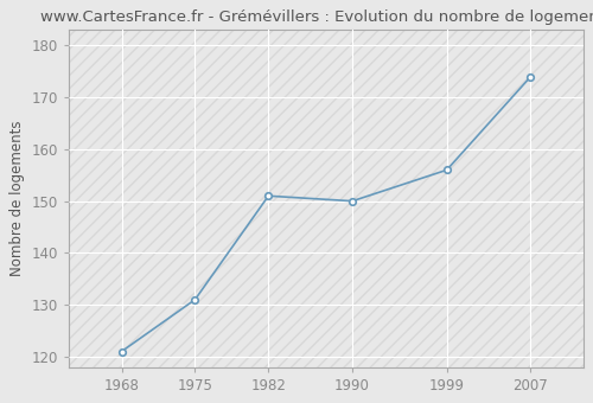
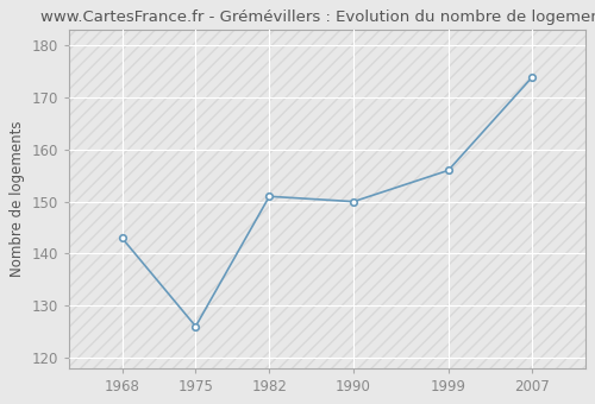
1968: 121 -> 143
1975: 131 -> 126
